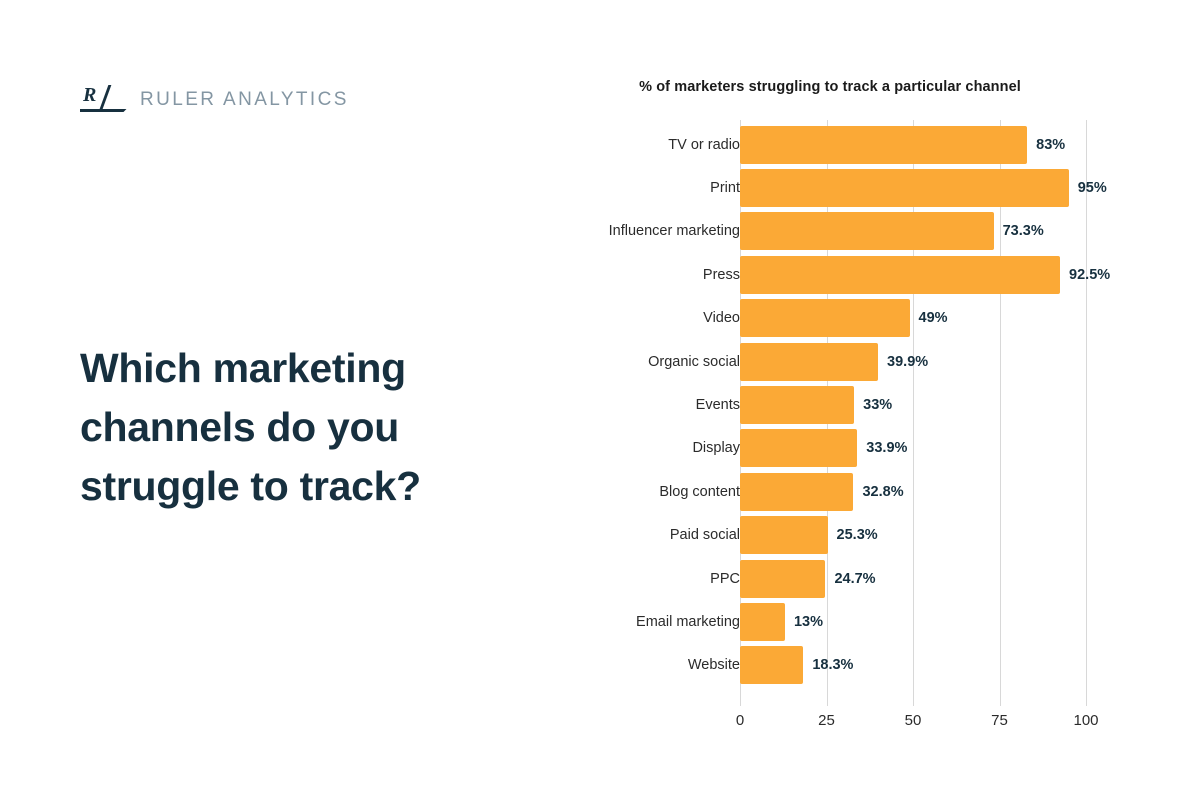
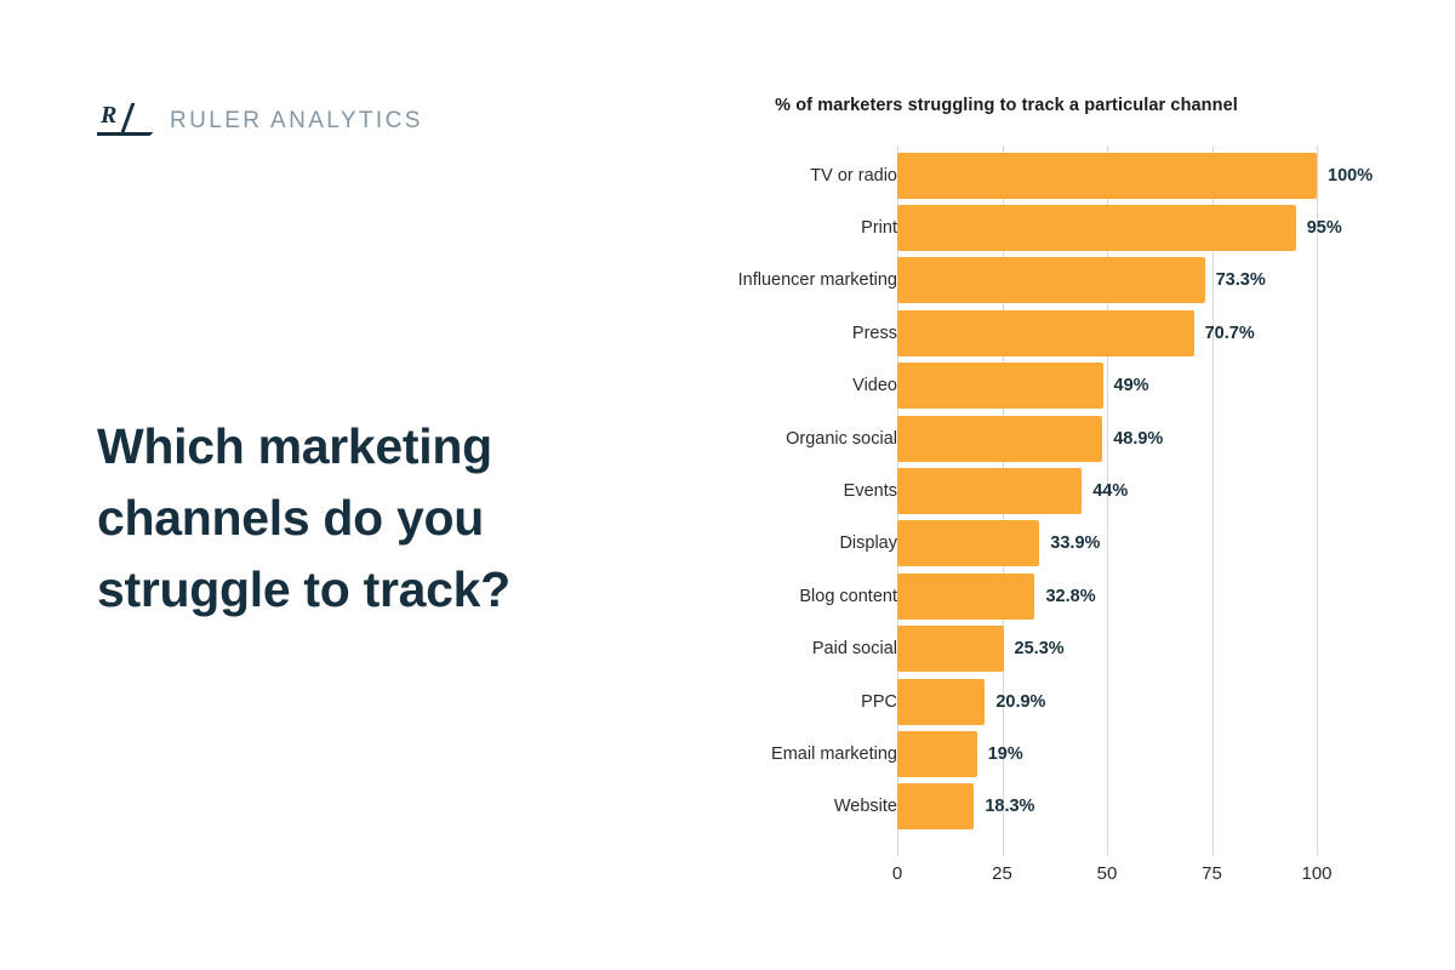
TV or radio: 83% -> 100%
Press: 92.5% -> 70.7%
Organic social: 39.9% -> 48.9%
Events: 33% -> 44%
PPC: 24.7% -> 20.9%
Email marketing: 13% -> 19%
